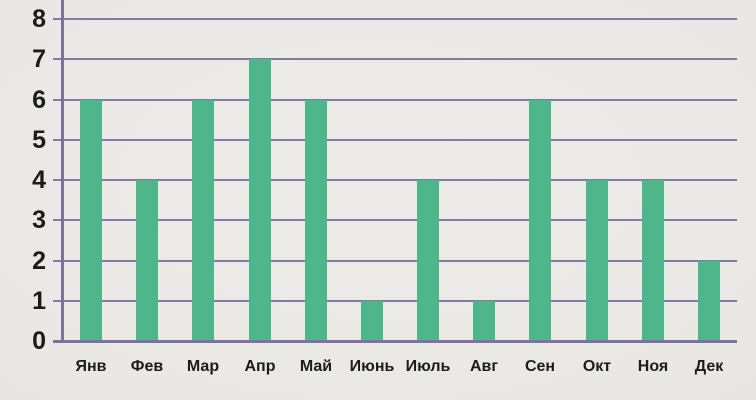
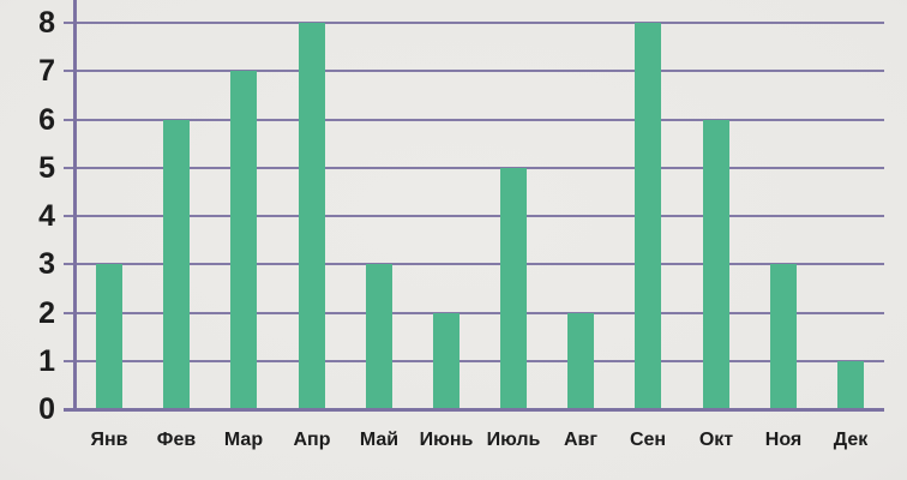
Янв: 6 -> 3
Фев: 4 -> 6
Мар: 6 -> 7
Апр: 7 -> 8
Май: 6 -> 3
Июнь: 1 -> 2
Июль: 4 -> 5
Авг: 1 -> 2
Сен: 6 -> 8
Окт: 4 -> 6
Ноя: 4 -> 3
Дек: 2 -> 1
